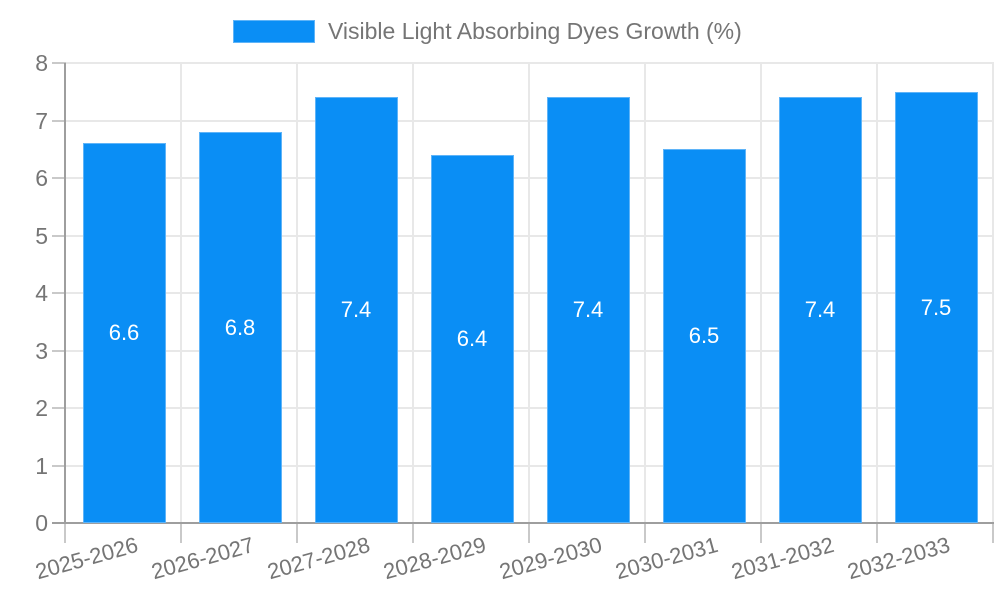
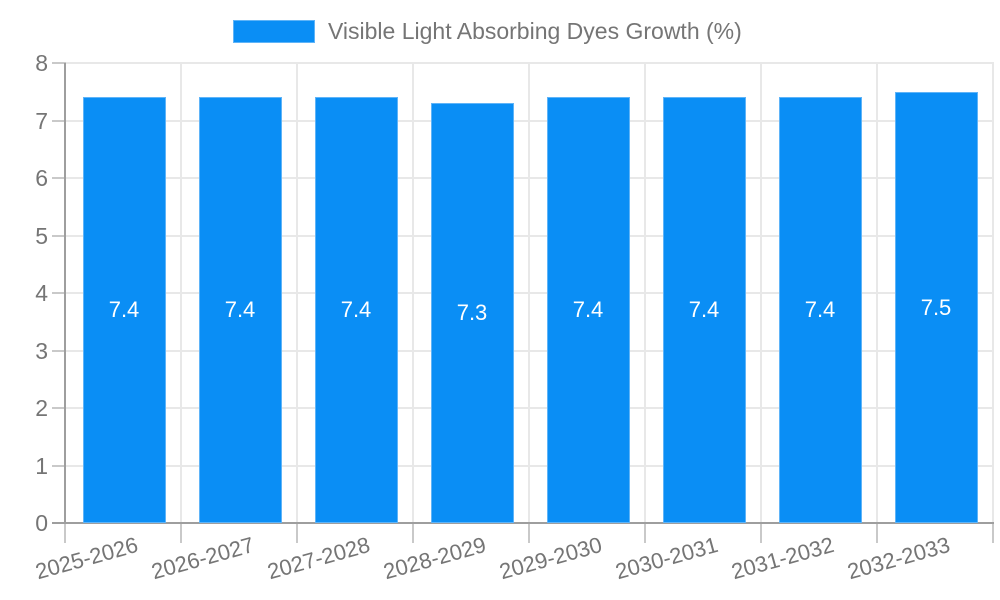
2025-2026: 6.6 -> 7.4
2026-2027: 6.8 -> 7.4
2028-2029: 6.4 -> 7.3
2030-2031: 6.5 -> 7.4
